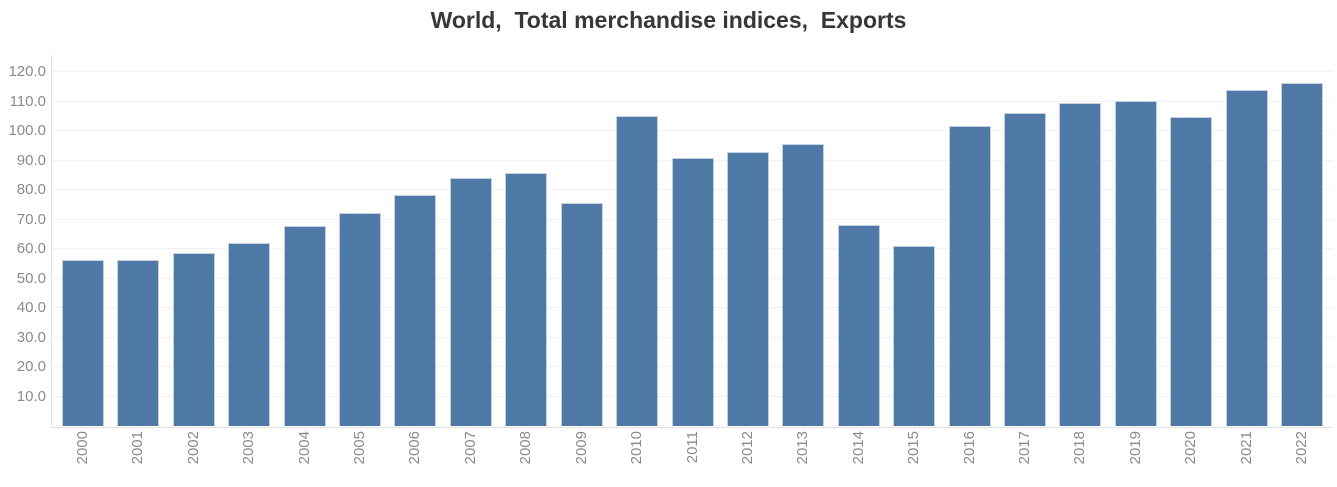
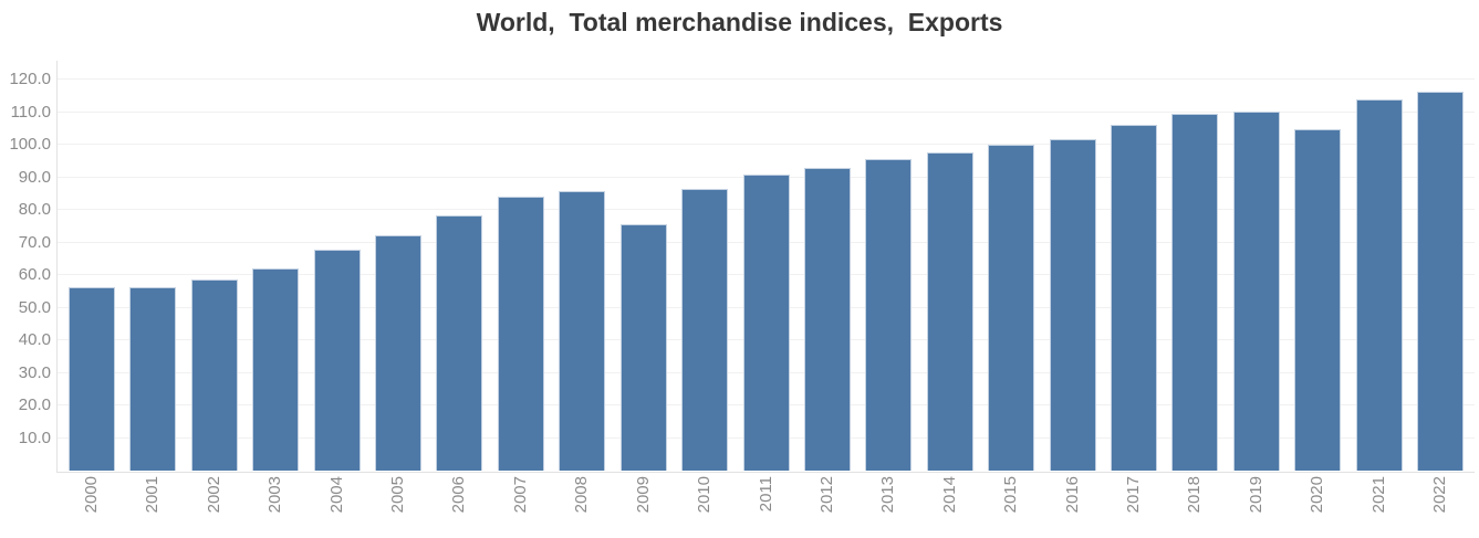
2010: 105 -> 86
2014: 68 -> 98
2015: 61 -> 100
